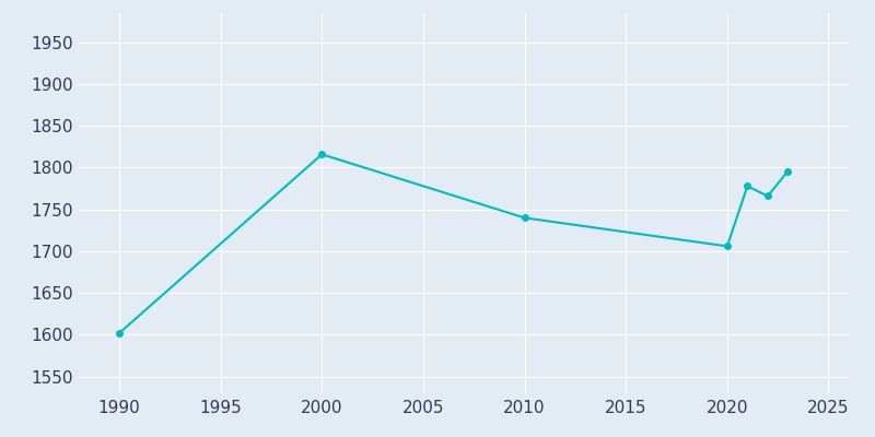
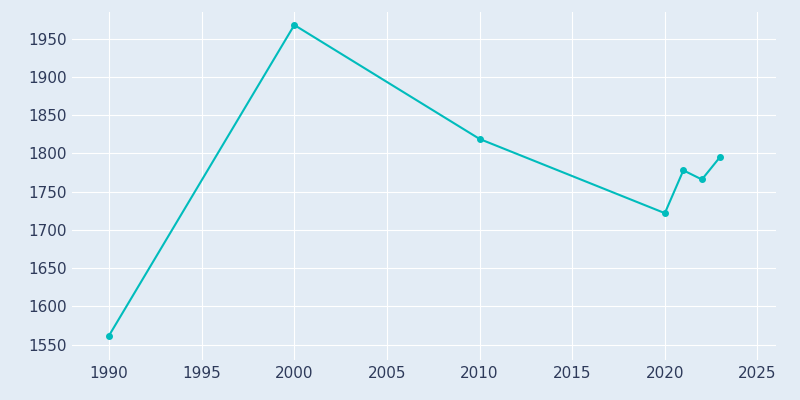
1990: 1602 -> 1562
2000: 1816 -> 1968
2010: 1740 -> 1819
2020: 1706 -> 1722
